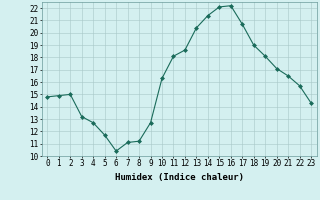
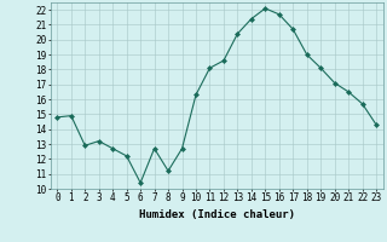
2: 15.0 -> 12.9
5: 11.7 -> 12.2
7: 11.1 -> 12.7
16: 22.2 -> 21.7
